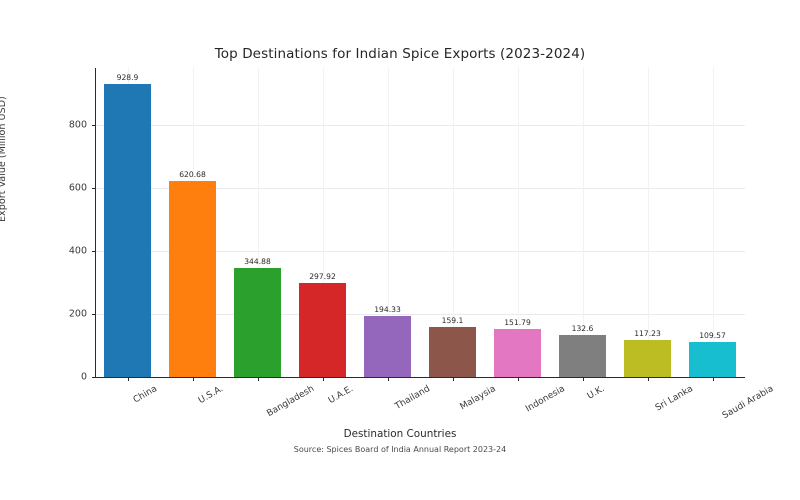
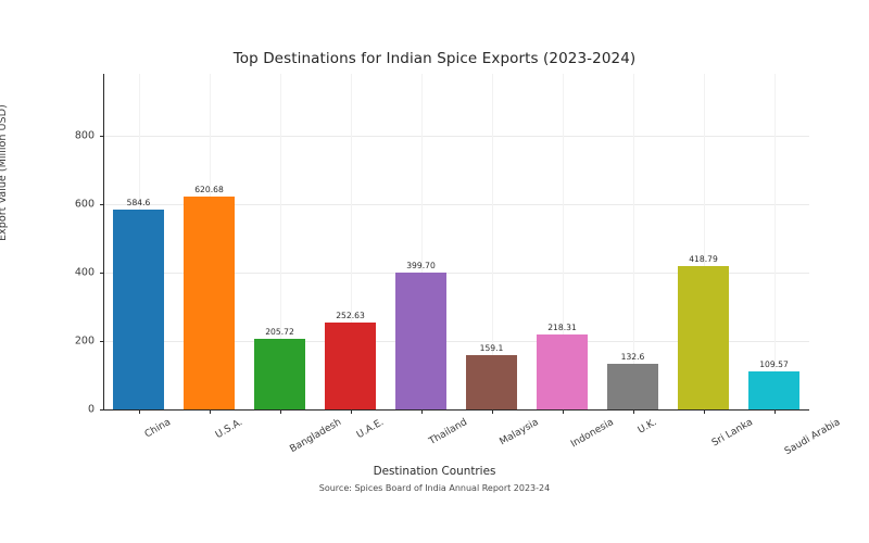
China: 928.9 -> 584.6
Bangladesh: 344.88 -> 205.72
U.A.E.: 297.92 -> 252.63
Thailand: 194.33 -> 399.70
Indonesia: 151.79 -> 218.31
Sri Lanka: 117.23 -> 418.79
